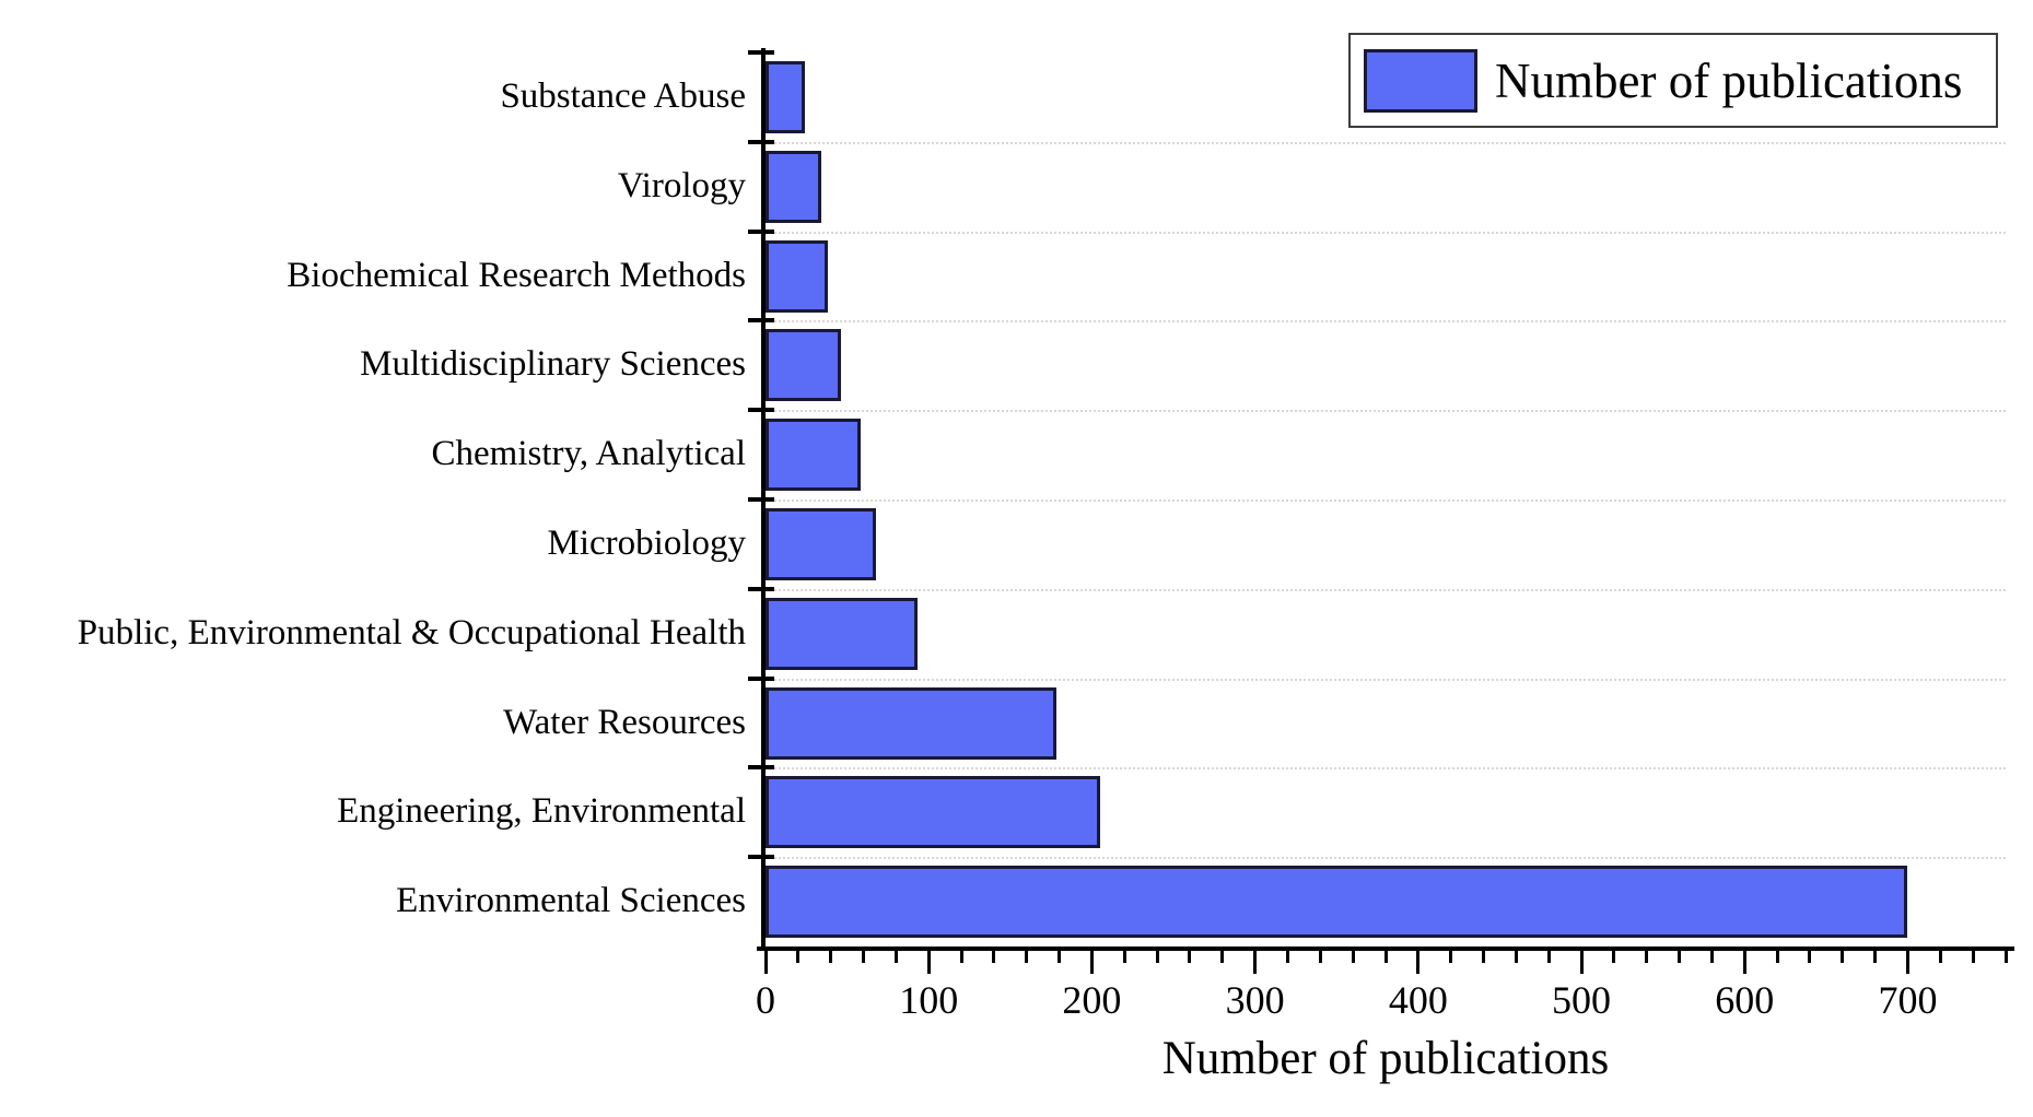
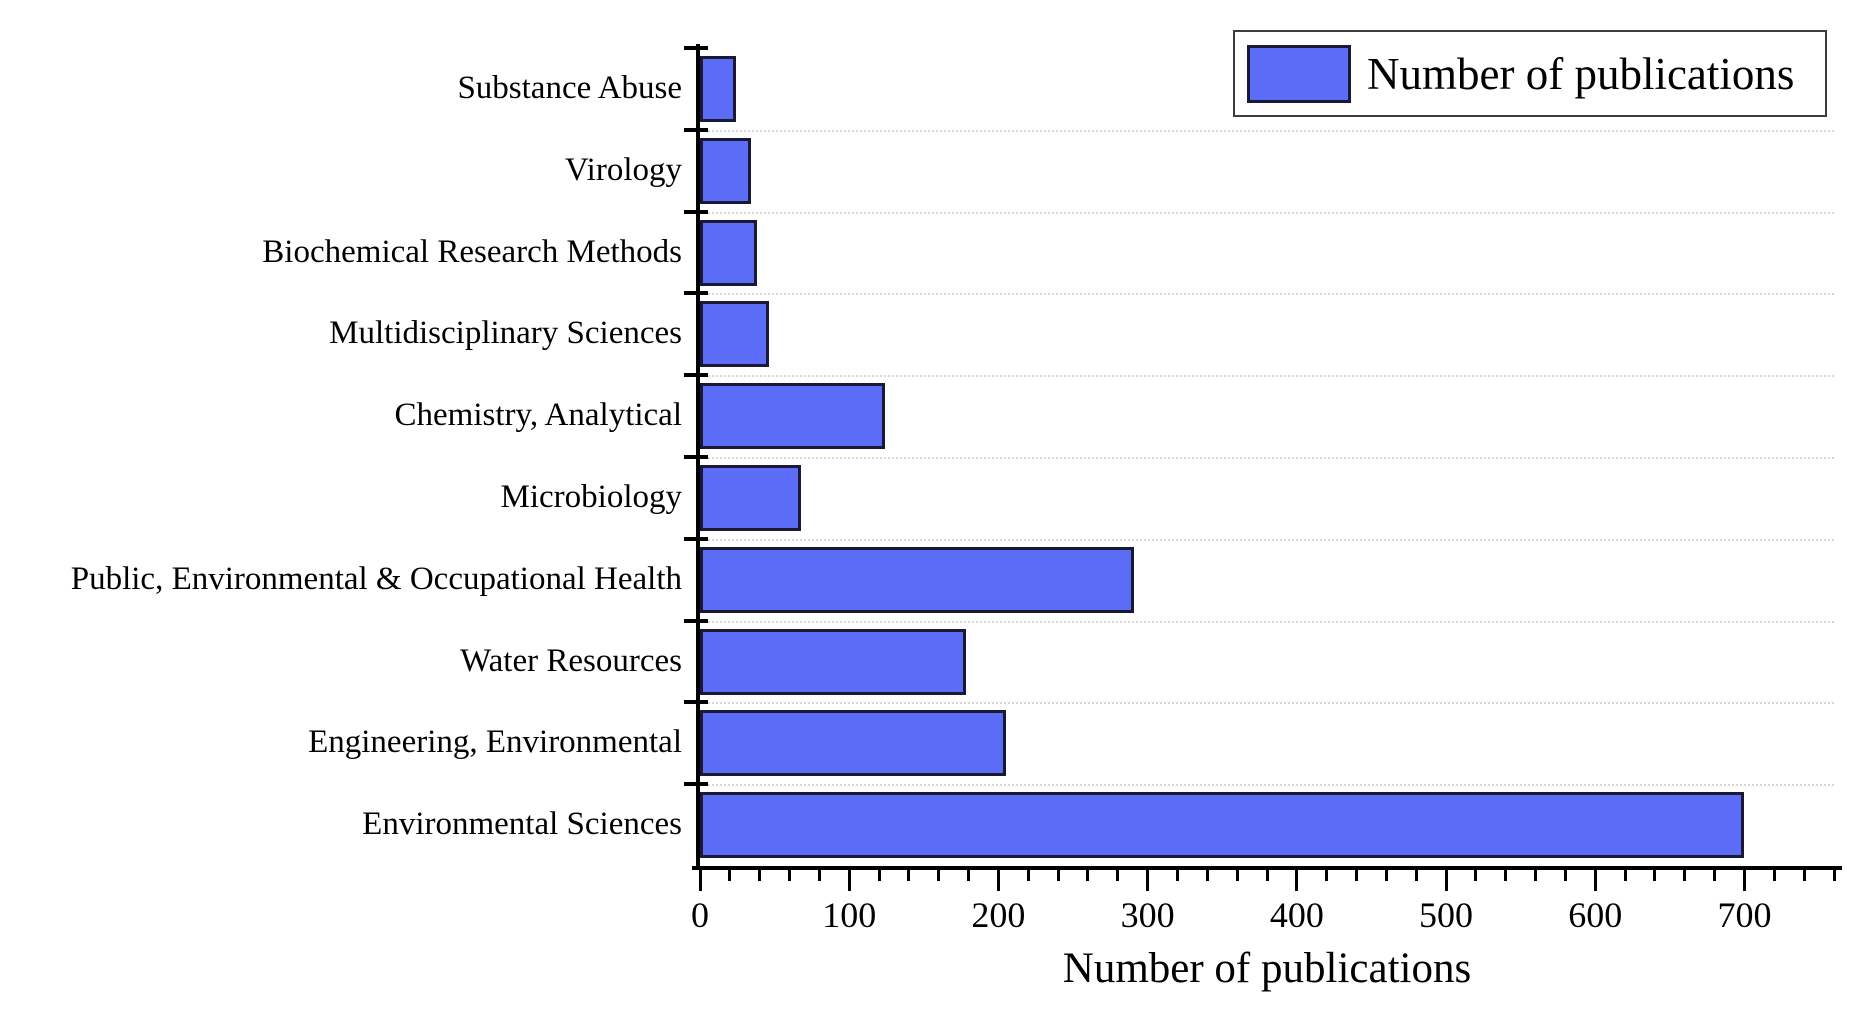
Chemistry, Analytical: 58 -> 124
Public, Environmental & Occupational Health: 93 -> 291
